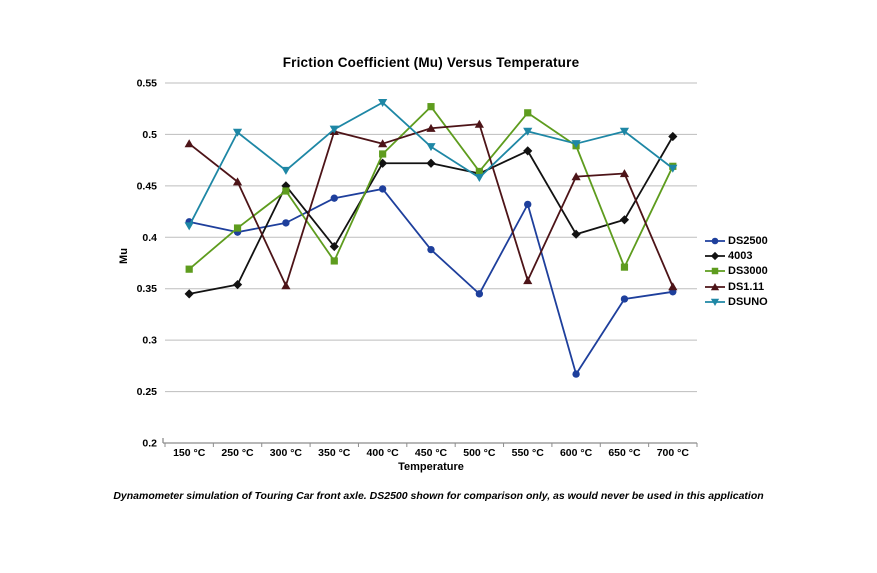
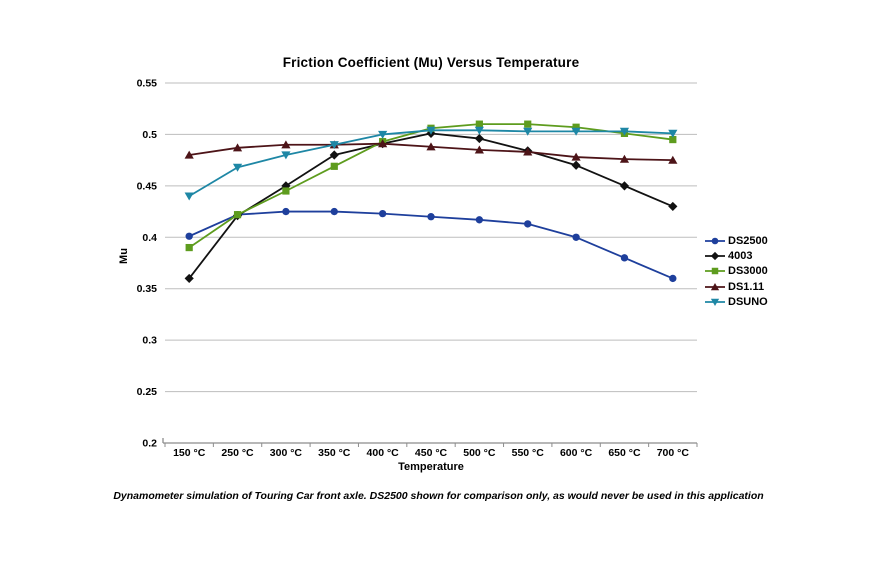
DS2500/150 °C: 0.415 -> 0.401
4003/150 °C: 0.345 -> 0.360
DS3000/150 °C: 0.369 -> 0.390
DS1.11/150 °C: 0.491 -> 0.480
DSUNO/150 °C: 0.411 -> 0.440
DS2500/250 °C: 0.405 -> 0.422
4003/250 °C: 0.354 -> 0.421
DS3000/250 °C: 0.409 -> 0.422
DS1.11/250 °C: 0.454 -> 0.487
DSUNO/250 °C: 0.502 -> 0.468
DS2500/300 °C: 0.414 -> 0.425
DS1.11/300 °C: 0.353 -> 0.490
DSUNO/300 °C: 0.465 -> 0.480
DS2500/350 °C: 0.438 -> 0.425
4003/350 °C: 0.391 -> 0.480
DS3000/350 °C: 0.377 -> 0.469
DS1.11/350 °C: 0.503 -> 0.490
DSUNO/350 °C: 0.505 -> 0.490
DS2500/400 °C: 0.447 -> 0.423
4003/400 °C: 0.472 -> 0.491
DS3000/400 °C: 0.481 -> 0.493
DSUNO/400 °C: 0.531 -> 0.500
DS2500/450 °C: 0.388 -> 0.420
4003/450 °C: 0.472 -> 0.501
DS3000/450 °C: 0.527 -> 0.506
DS1.11/450 °C: 0.506 -> 0.488
DSUNO/450 °C: 0.488 -> 0.504
DS2500/500 °C: 0.345 -> 0.417
4003/500 °C: 0.462 -> 0.496
DS3000/500 °C: 0.464 -> 0.510
DS1.11/500 °C: 0.510 -> 0.485
DSUNO/500 °C: 0.458 -> 0.504
DS2500/550 °C: 0.432 -> 0.413
DS3000/550 °C: 0.521 -> 0.510
DS1.11/550 °C: 0.358 -> 0.483
DS2500/600 °C: 0.267 -> 0.400
4003/600 °C: 0.403 -> 0.470
DS3000/600 °C: 0.489 -> 0.507
DS1.11/600 °C: 0.459 -> 0.478
DSUNO/600 °C: 0.491 -> 0.503
DS2500/650 °C: 0.340 -> 0.380
4003/650 °C: 0.417 -> 0.450
DS3000/650 °C: 0.371 -> 0.501
DS1.11/650 °C: 0.462 -> 0.476
DS2500/700 °C: 0.347 -> 0.360
4003/700 °C: 0.498 -> 0.430
DS3000/700 °C: 0.469 -> 0.495
DS1.11/700 °C: 0.352 -> 0.475
DSUNO/700 °C: 0.467 -> 0.501
